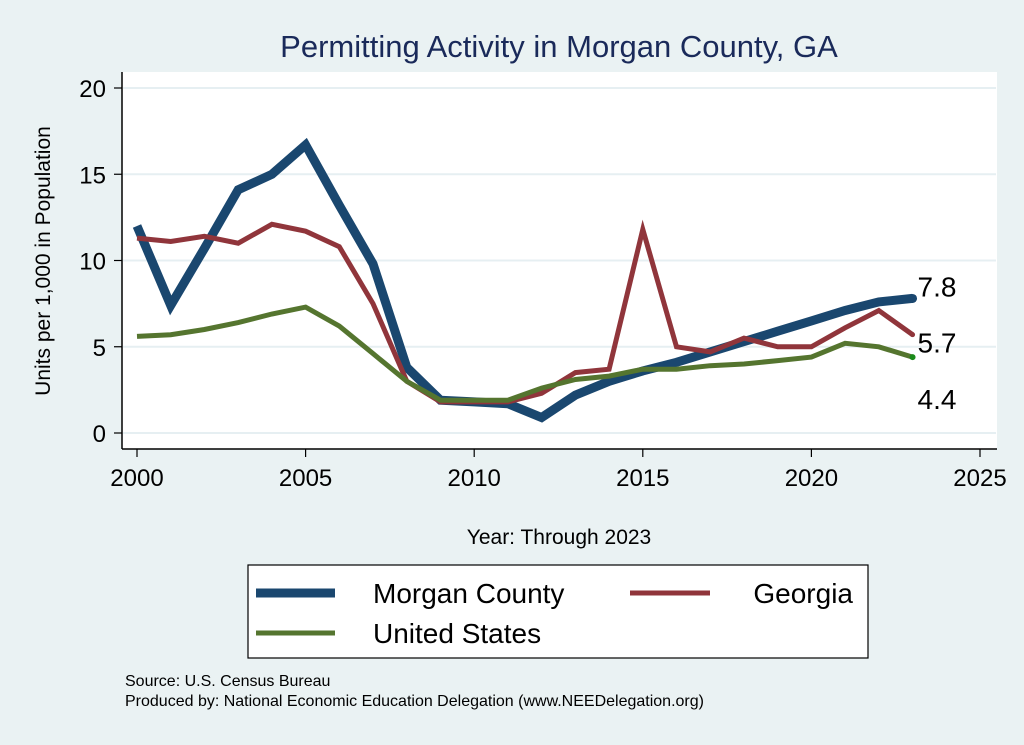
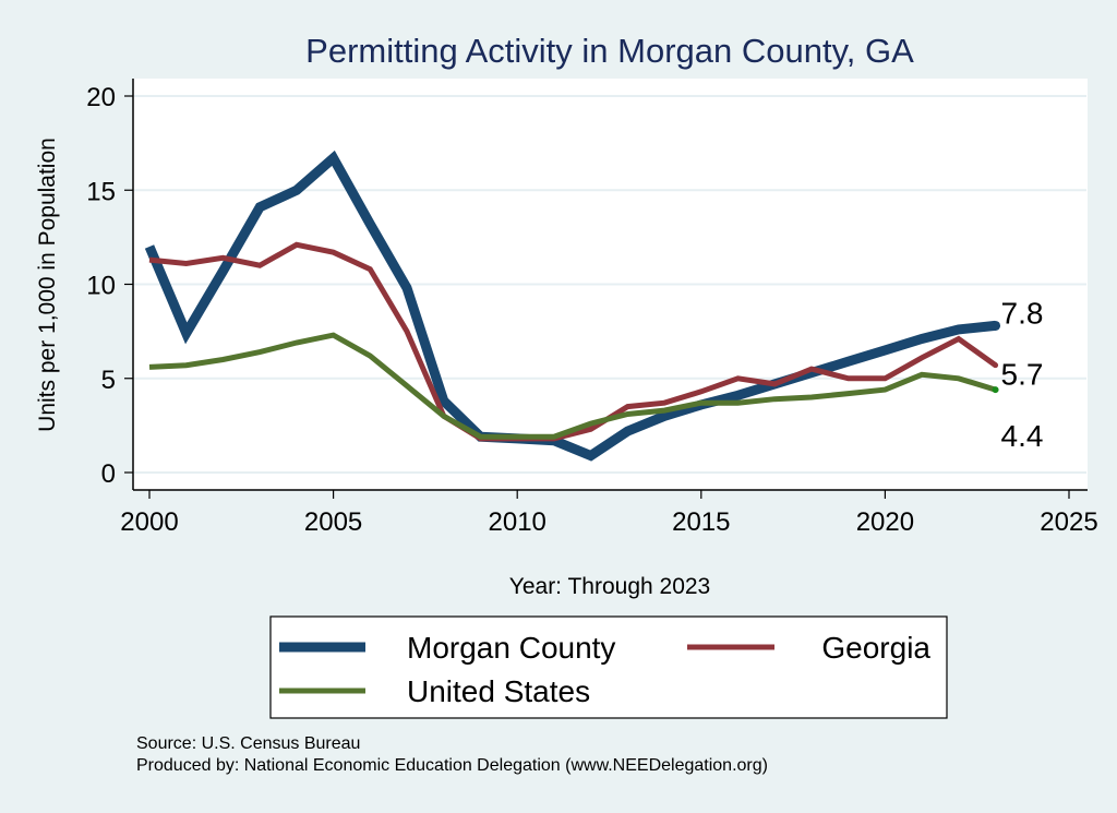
Georgia/2015: 11.8 -> 4.3
